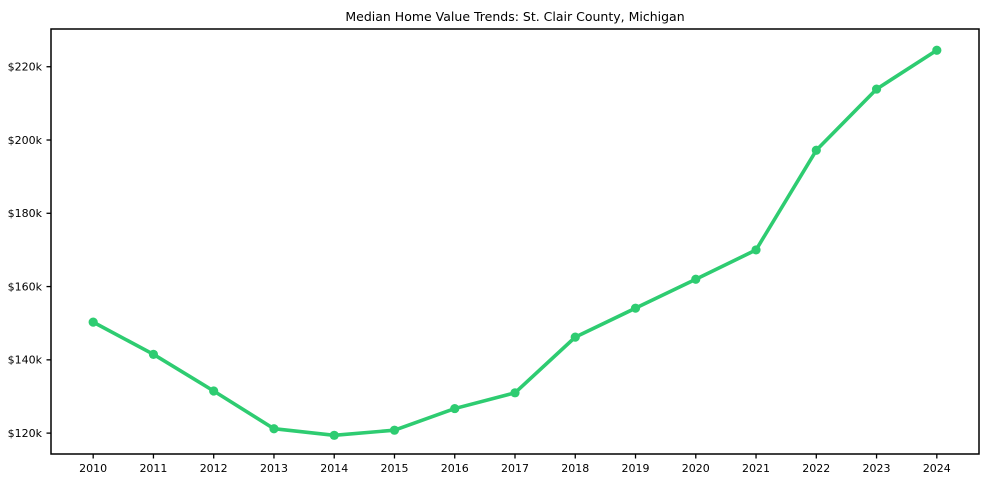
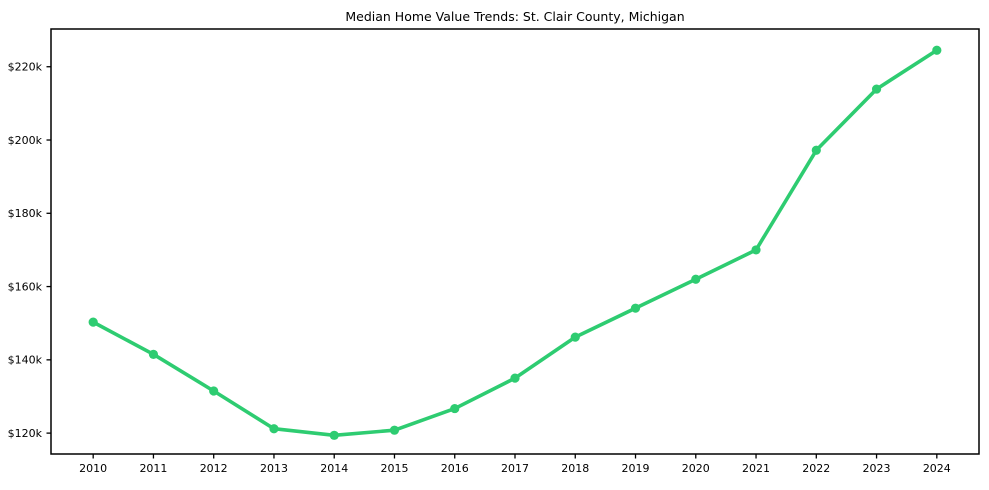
2017: $131k -> $135k
